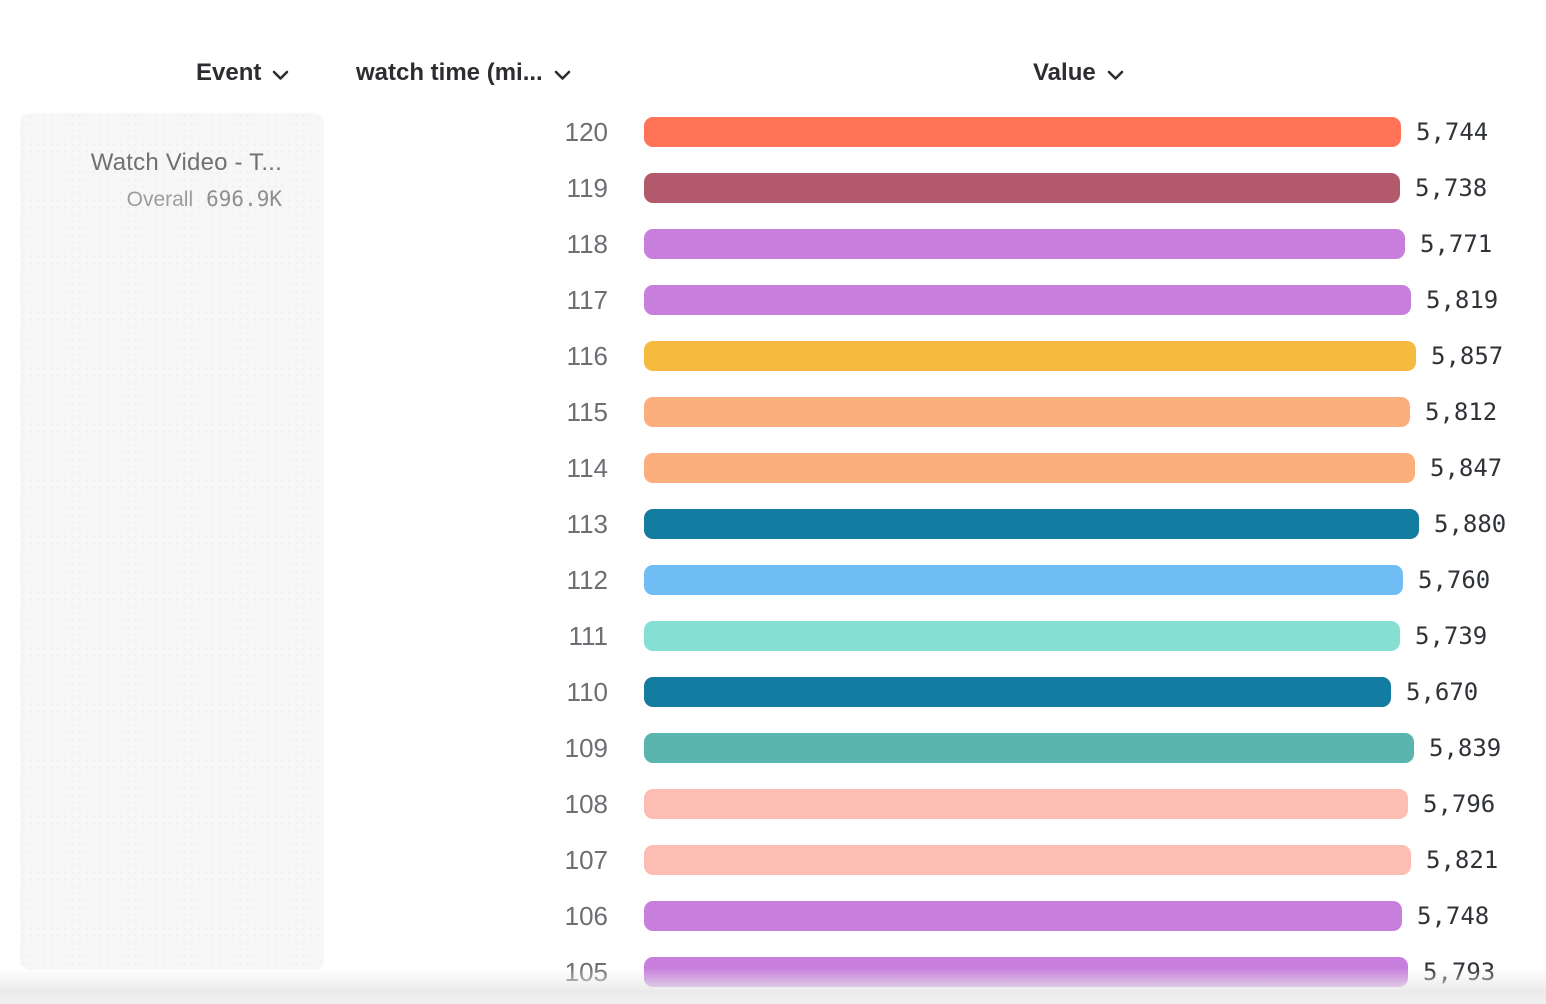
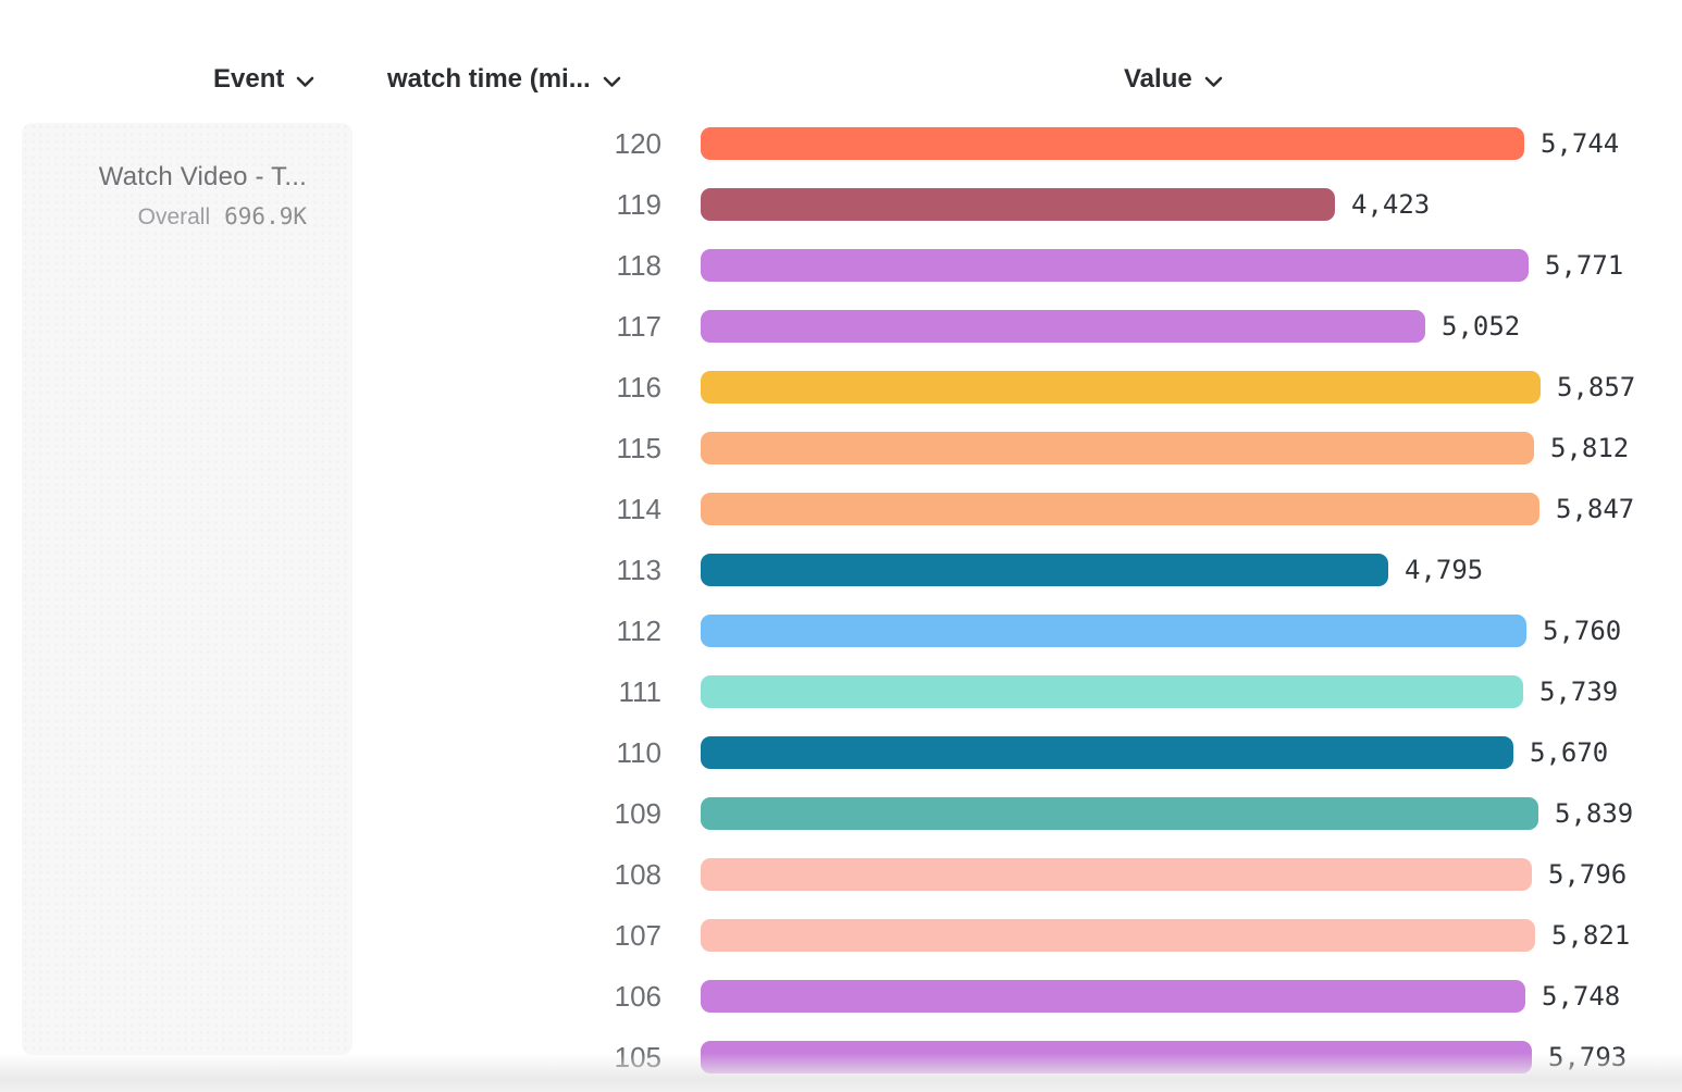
119: 5,738 -> 4,423
117: 5,819 -> 5,052
113: 5,880 -> 4,795
